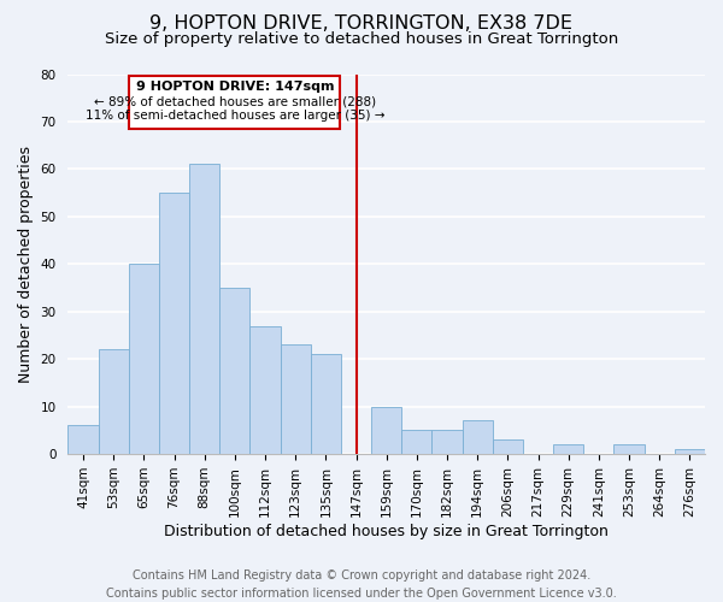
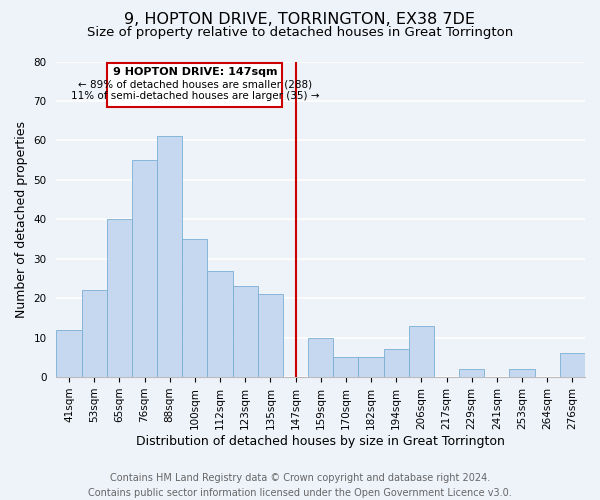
41sqm: 6 -> 12
206sqm: 3 -> 13
276sqm: 1 -> 6
